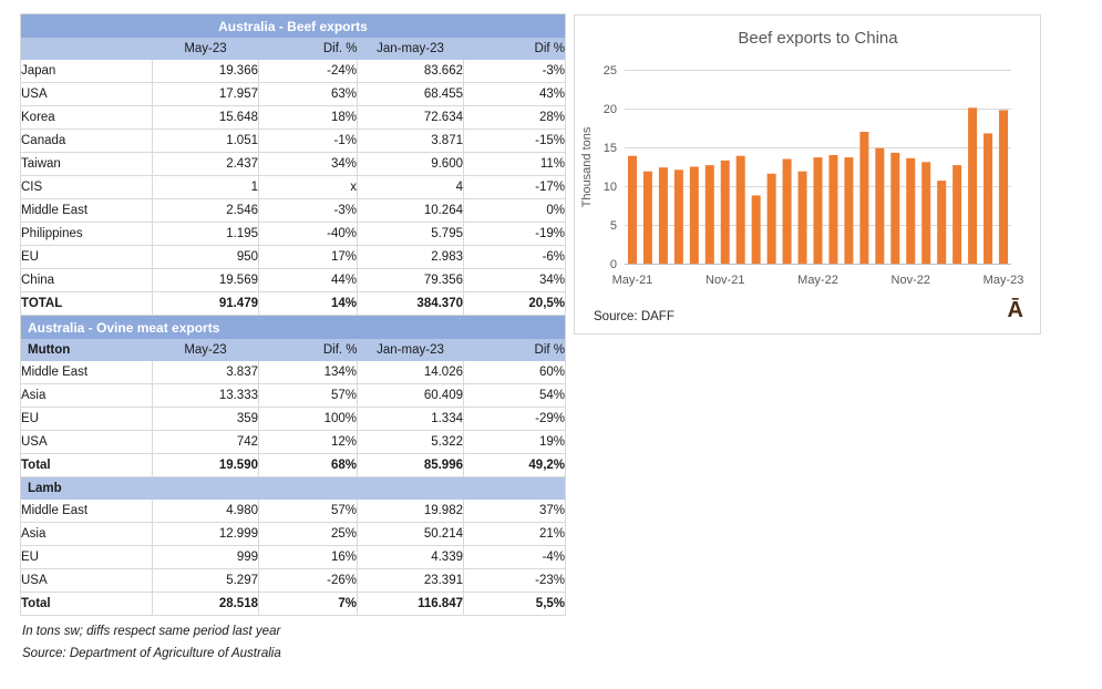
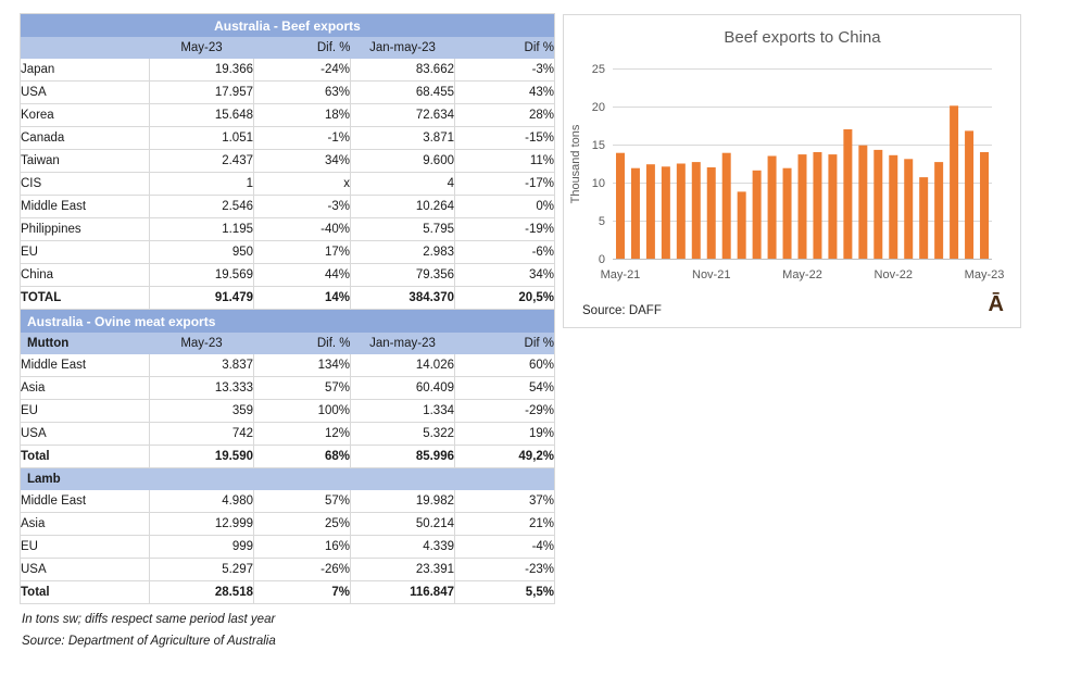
Nov-21: 13 -> 12
May-23: 20 -> 14
